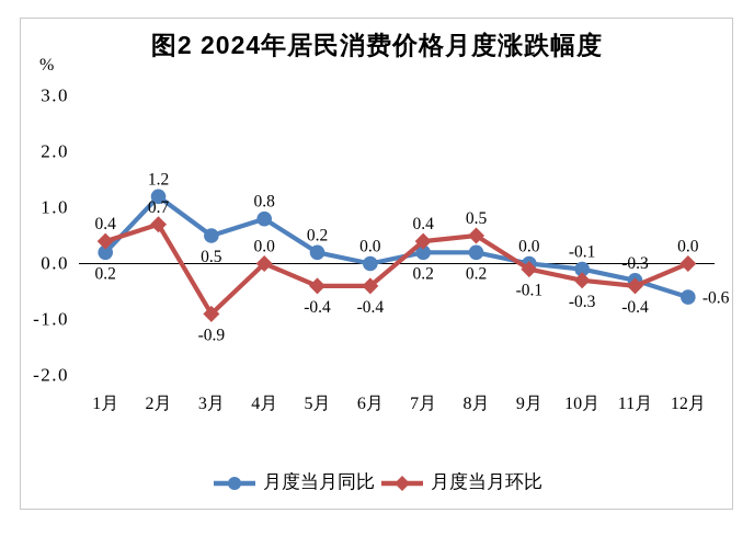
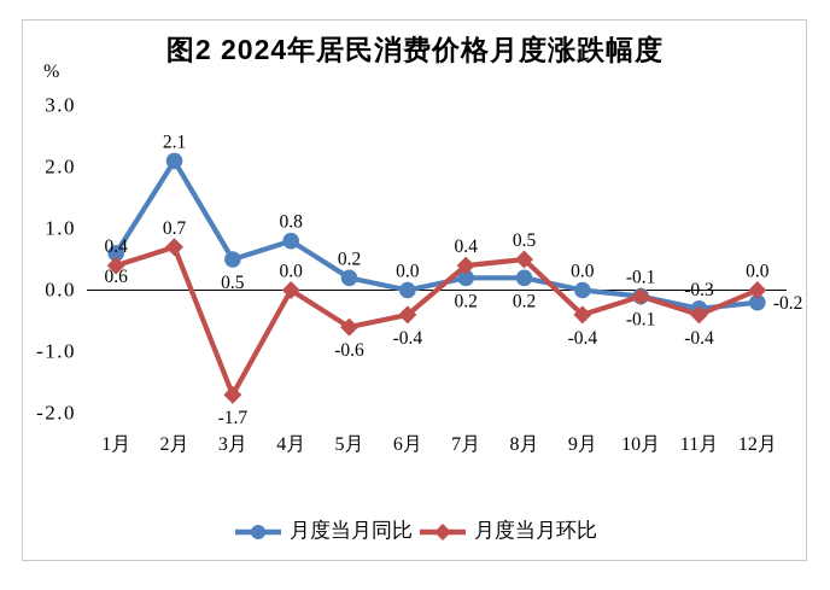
月度当月同比/1月: 0.2 -> 0.6
月度当月同比/2月: 1.2 -> 2.1
月度当月环比/3月: -0.9 -> -1.7
月度当月环比/5月: -0.4 -> -0.6
月度当月环比/9月: -0.1 -> -0.4
月度当月环比/10月: -0.3 -> -0.1
月度当月同比/12月: -0.6 -> -0.2
